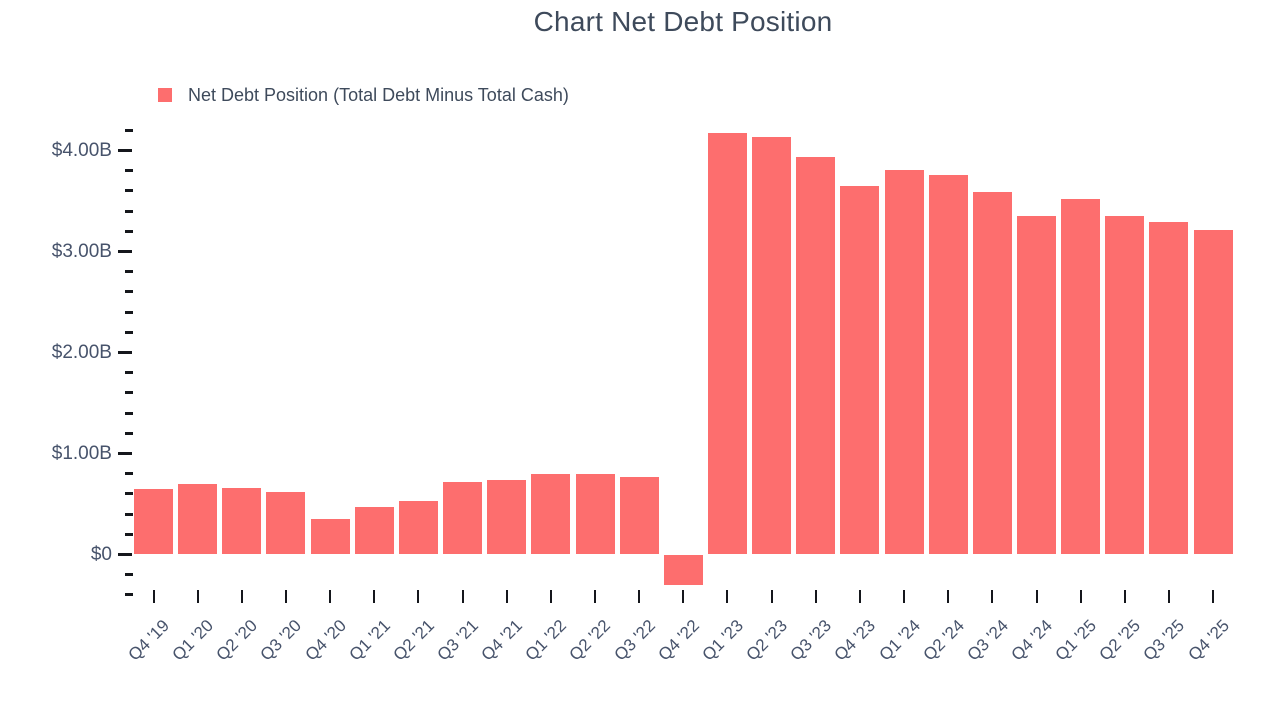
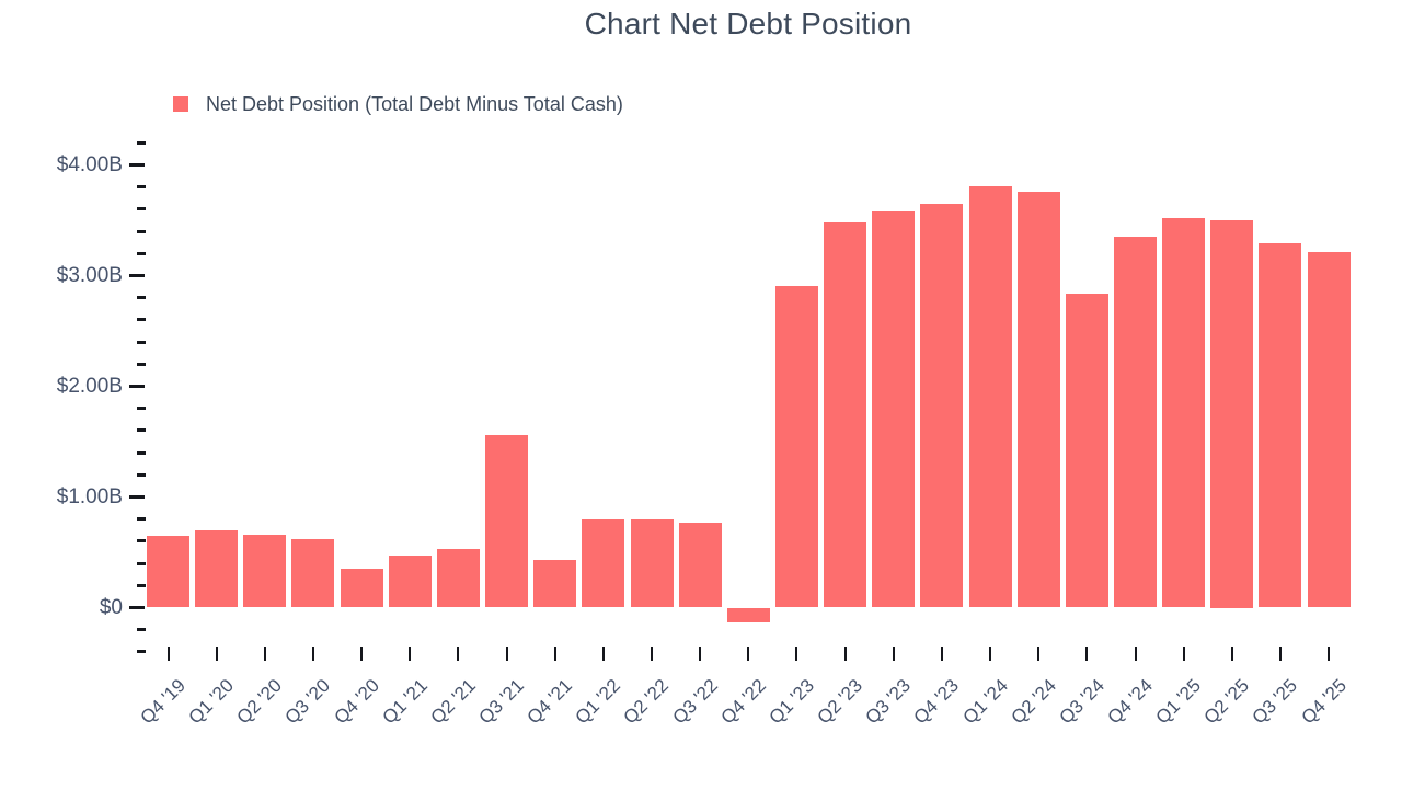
Q3 '21: $0.72B -> $1.56B
Q4 '21: $0.74B -> $0.43B
Q4 '22: -$0.30B -> -$0.13B
Q1 '23: $4.17B -> $2.91B
Q2 '23: $4.13B -> $3.48B
Q3 '23: $3.94B -> $3.58B
Q3 '24: $3.59B -> $2.84B
Q2 '25: $3.35B -> $3.50B
